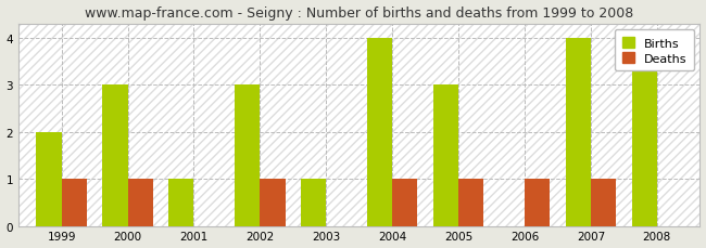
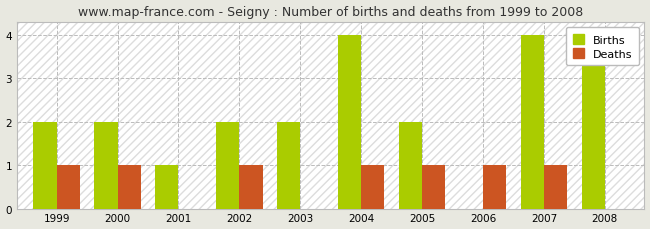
Births/2000: 3 -> 2
Births/2002: 3 -> 2
Births/2003: 1 -> 2
Births/2005: 3 -> 2
